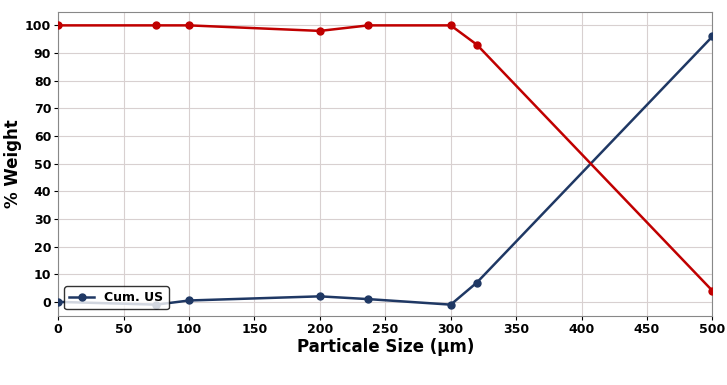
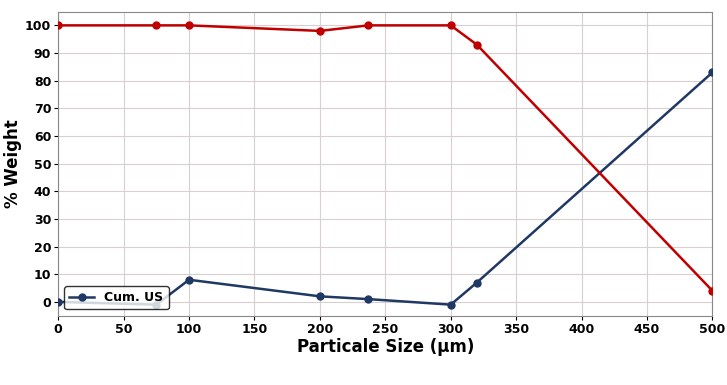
Cum. US/100: 0.5 -> 8.0
Cum. US/500: 96.0 -> 83.0
